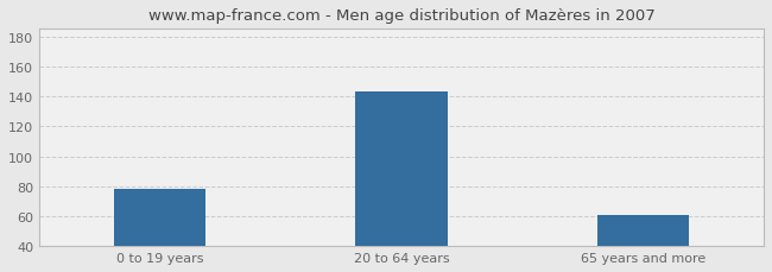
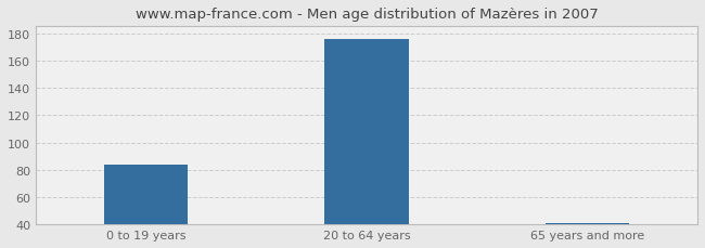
0 to 19 years: 78 -> 84
20 to 64 years: 143 -> 176
65 years and more: 61 -> 41
